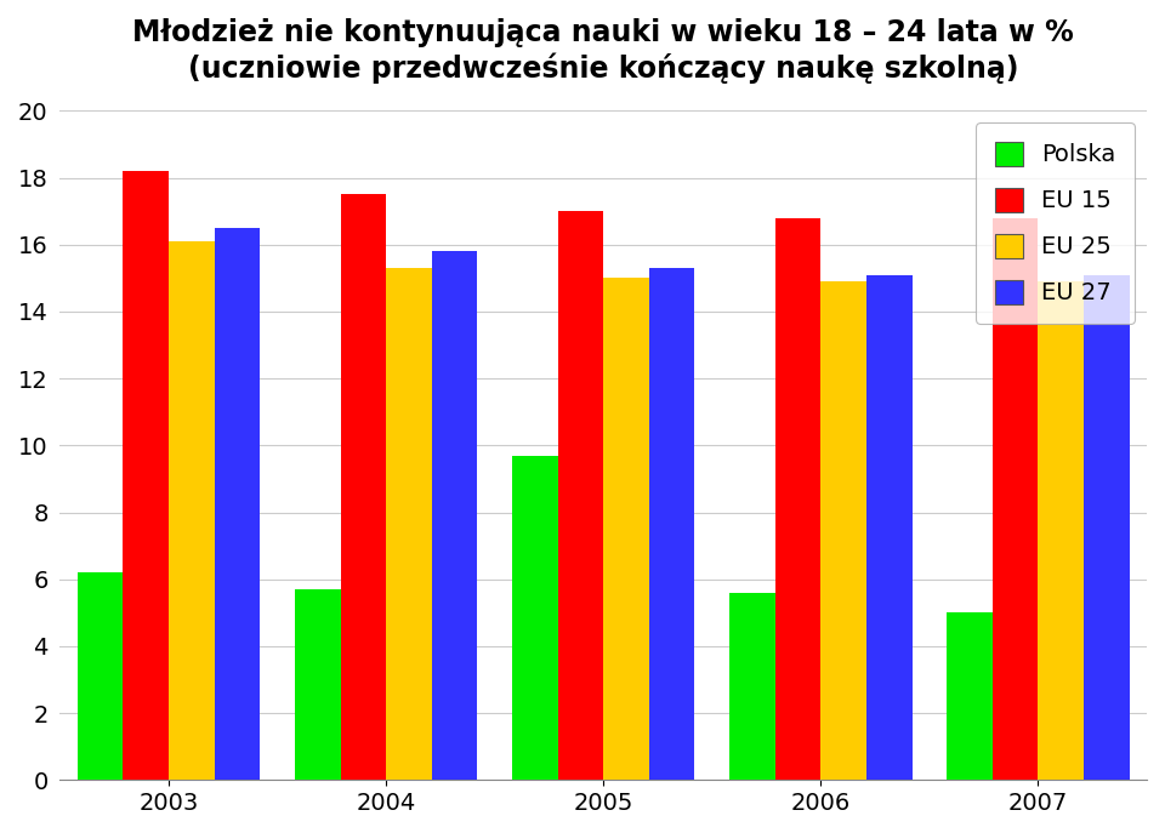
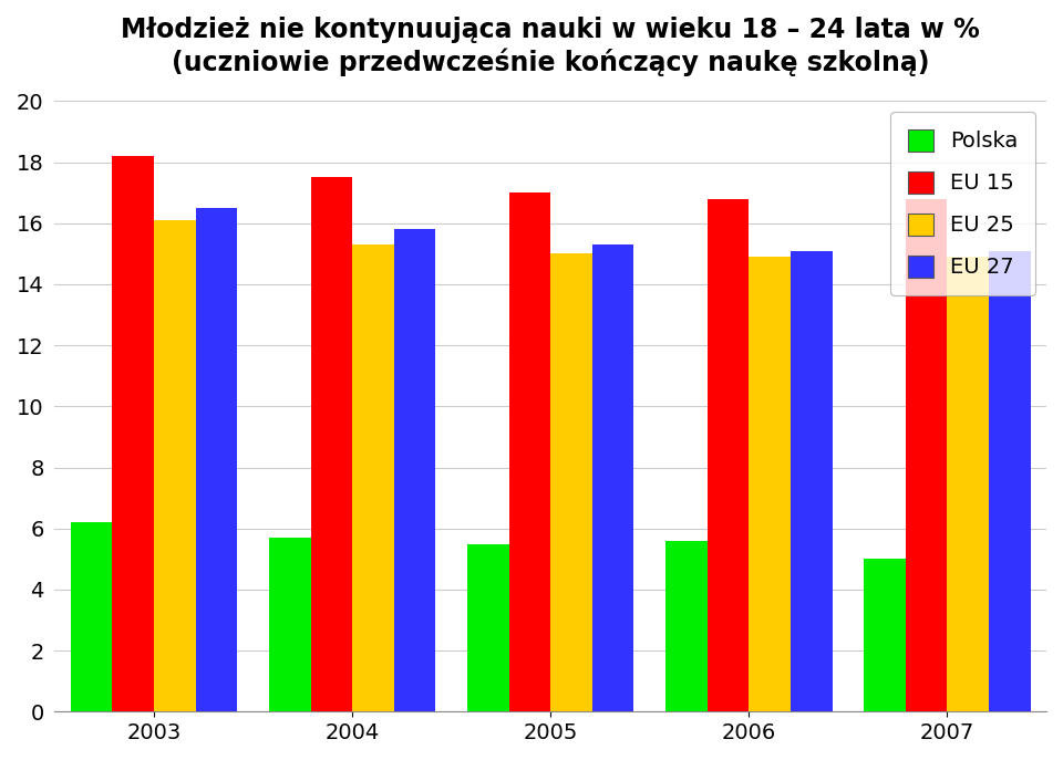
Polska/2005: 9.7 -> 5.5
